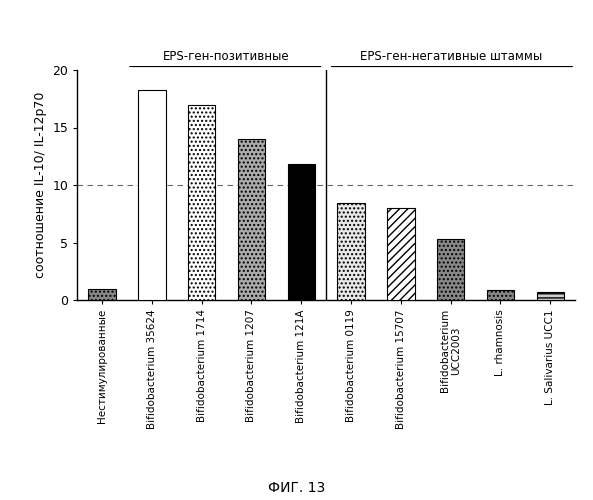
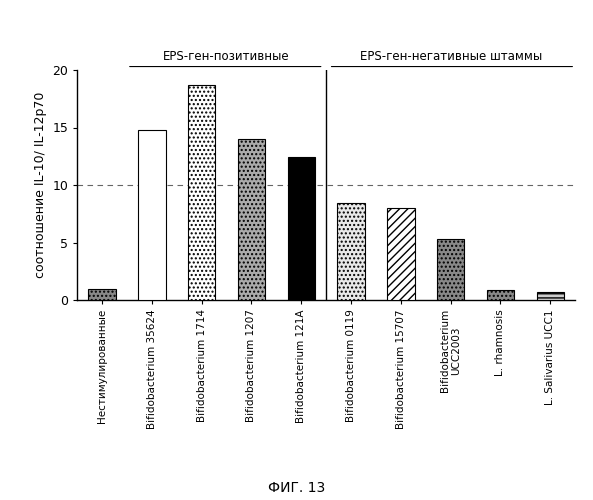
Bifidobacterium 35624: 18.3 -> 14.8
Bifidobacterium 1714: 17.0 -> 18.7
Bifidobacterium 121A: 11.8 -> 12.4
